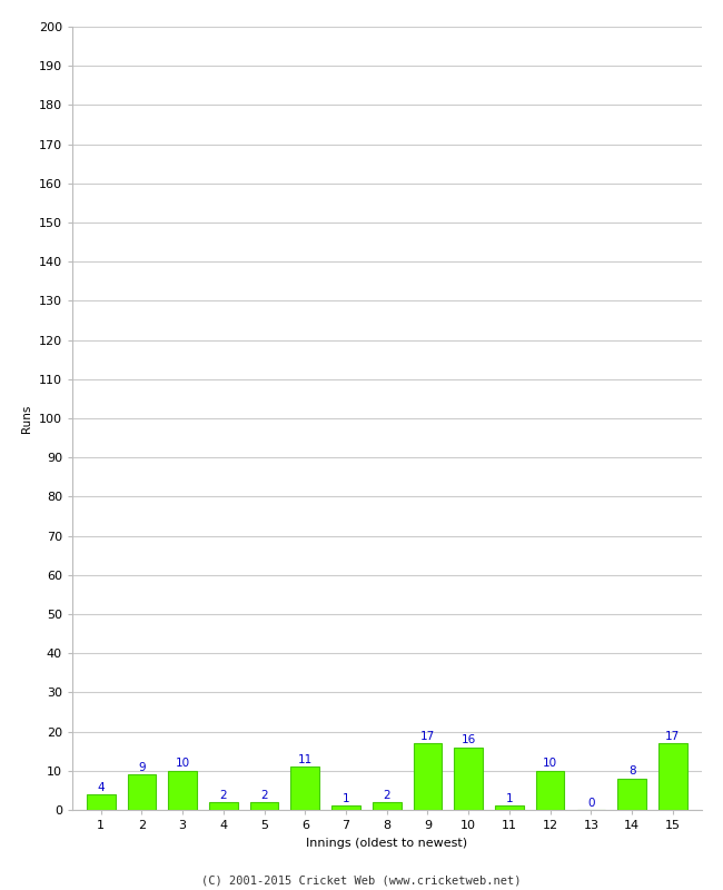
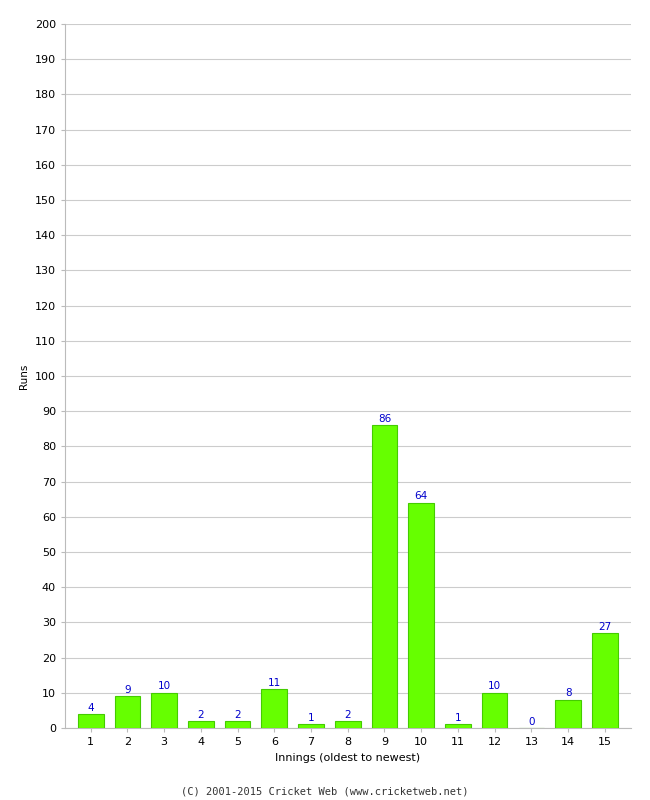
9: 17 -> 86
10: 16 -> 64
15: 17 -> 27
